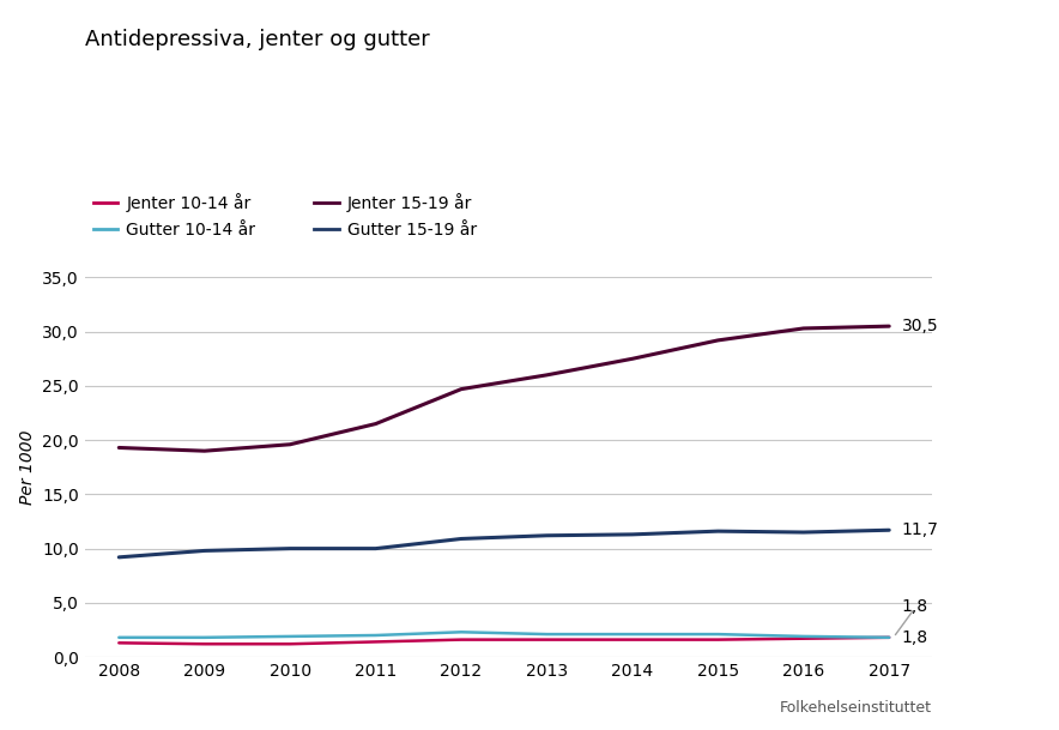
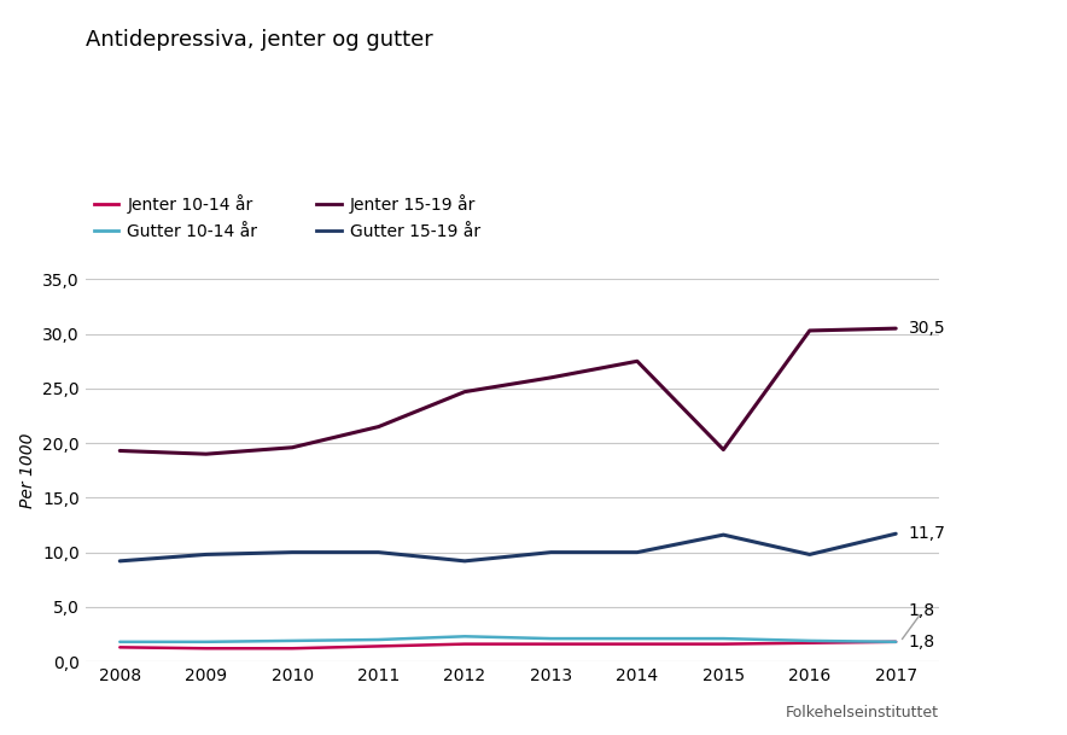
Gutter 15-19 år/2012: 10,9 -> 9,2
Gutter 15-19 år/2013: 11,2 -> 10,0
Gutter 15-19 år/2014: 11,3 -> 10,0
Jenter 15-19 år/2015: 29,2 -> 19,4
Gutter 15-19 år/2016: 11,5 -> 9,8
